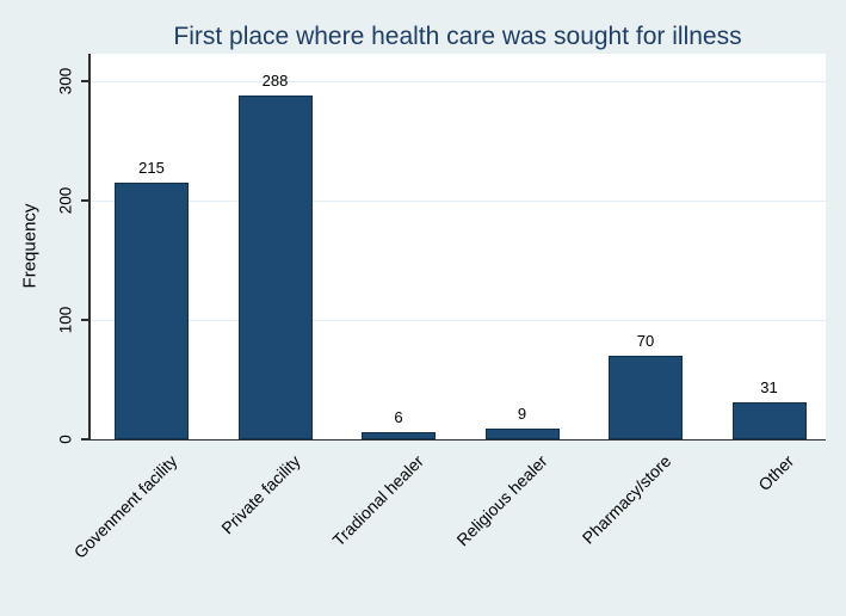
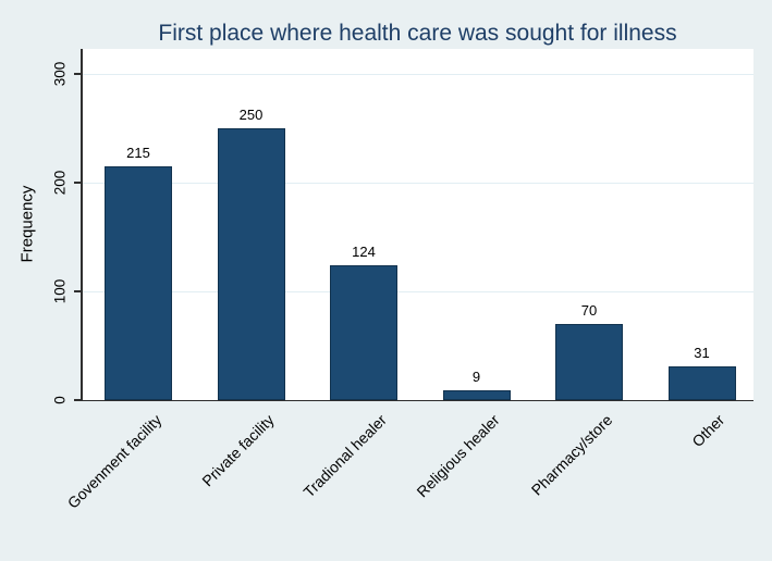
Private facility: 288 -> 250
Tradional healer: 6 -> 124
